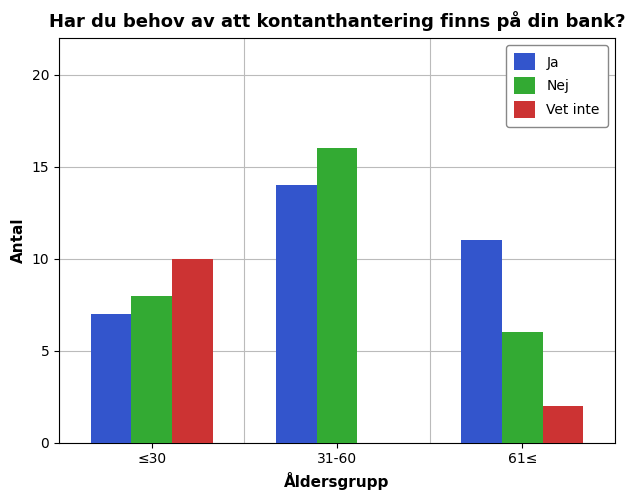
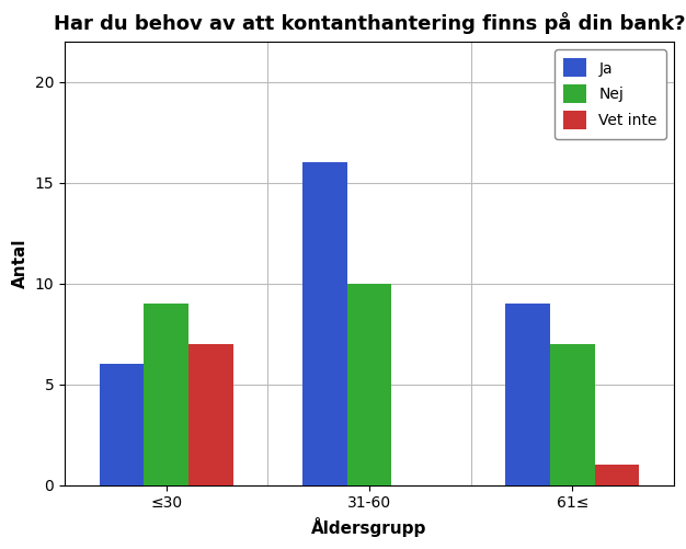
Ja/≤30: 7 -> 6
Nej/≤30: 8 -> 9
Vet inte/≤30: 10 -> 7
Ja/31-60: 14 -> 16
Nej/31-60: 16 -> 10
Ja/61≤: 11 -> 9
Nej/61≤: 6 -> 7
Vet inte/61≤: 2 -> 1
